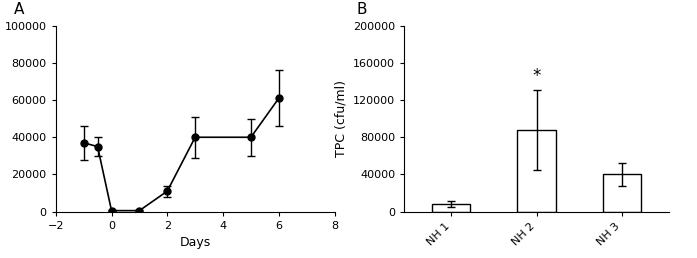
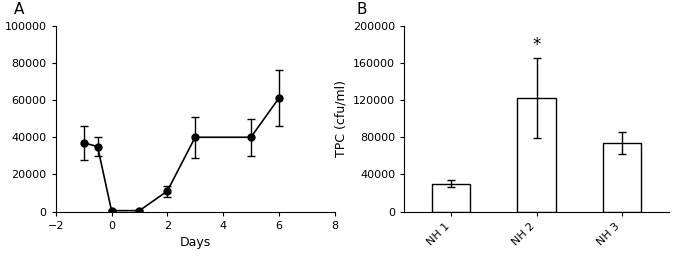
NH 1: 8000 -> 30000
NH 2: 88000 -> 122000
NH 3: 40000 -> 74000
